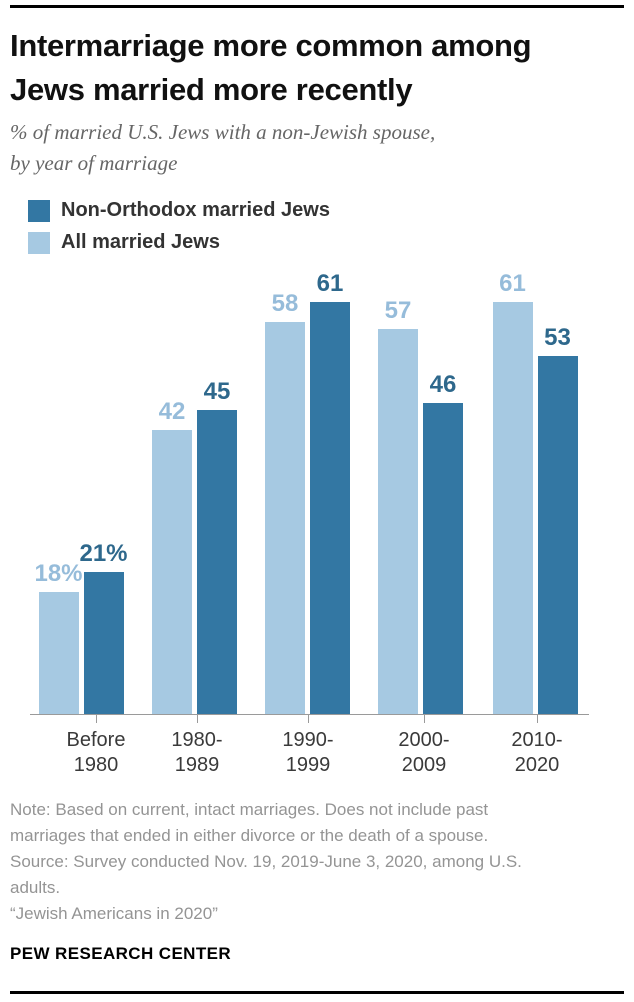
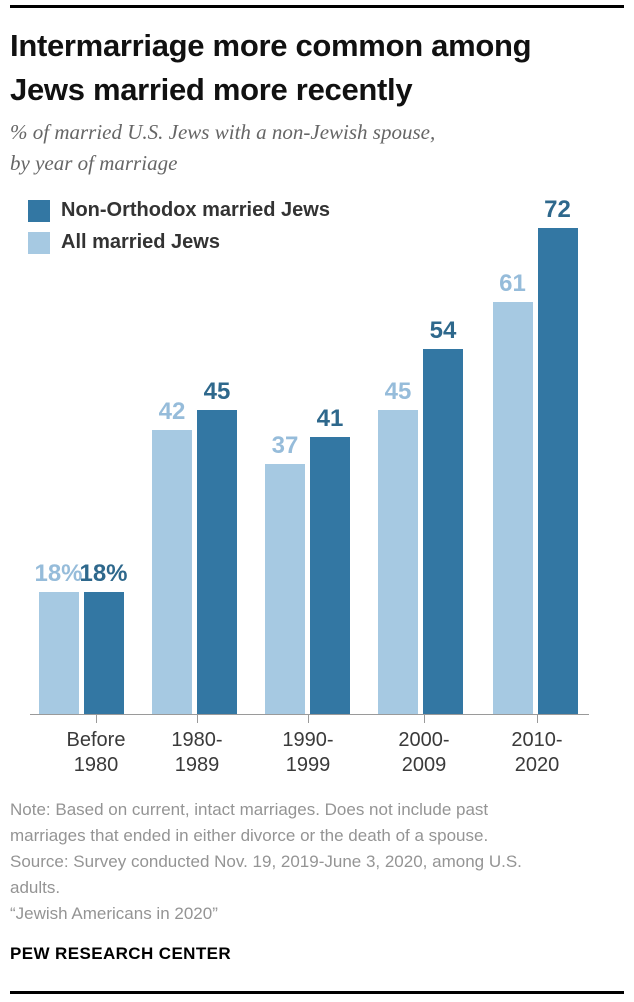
Non-Orthodox married Jews/Before 1980: 21% -> 18%
Non-Orthodox married Jews/1990-1999: 61 -> 41
All married Jews/1990-1999: 58 -> 37
Non-Orthodox married Jews/2000-2009: 46 -> 54
All married Jews/2000-2009: 57 -> 45
Non-Orthodox married Jews/2010-2020: 53 -> 72
